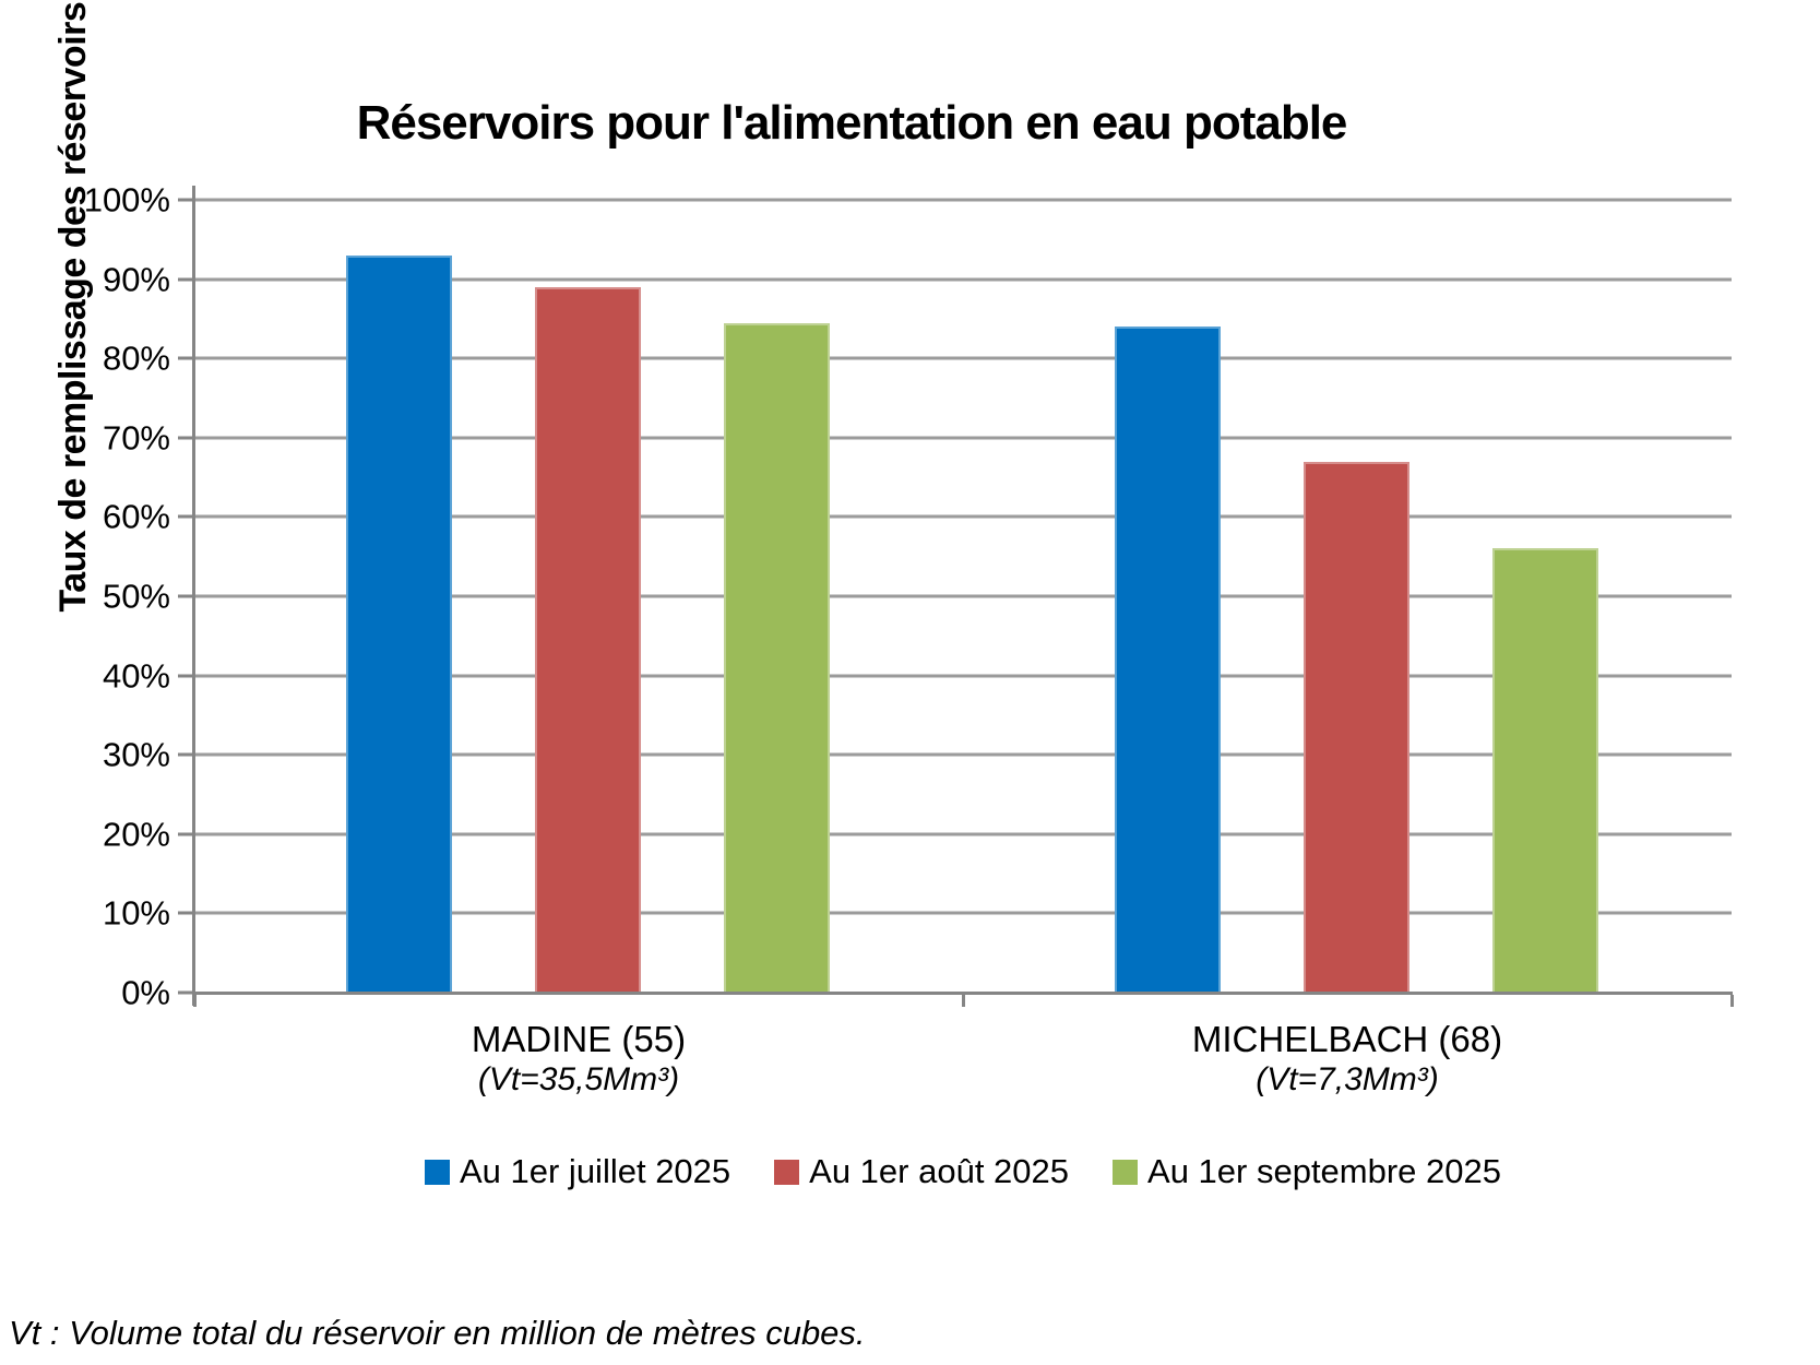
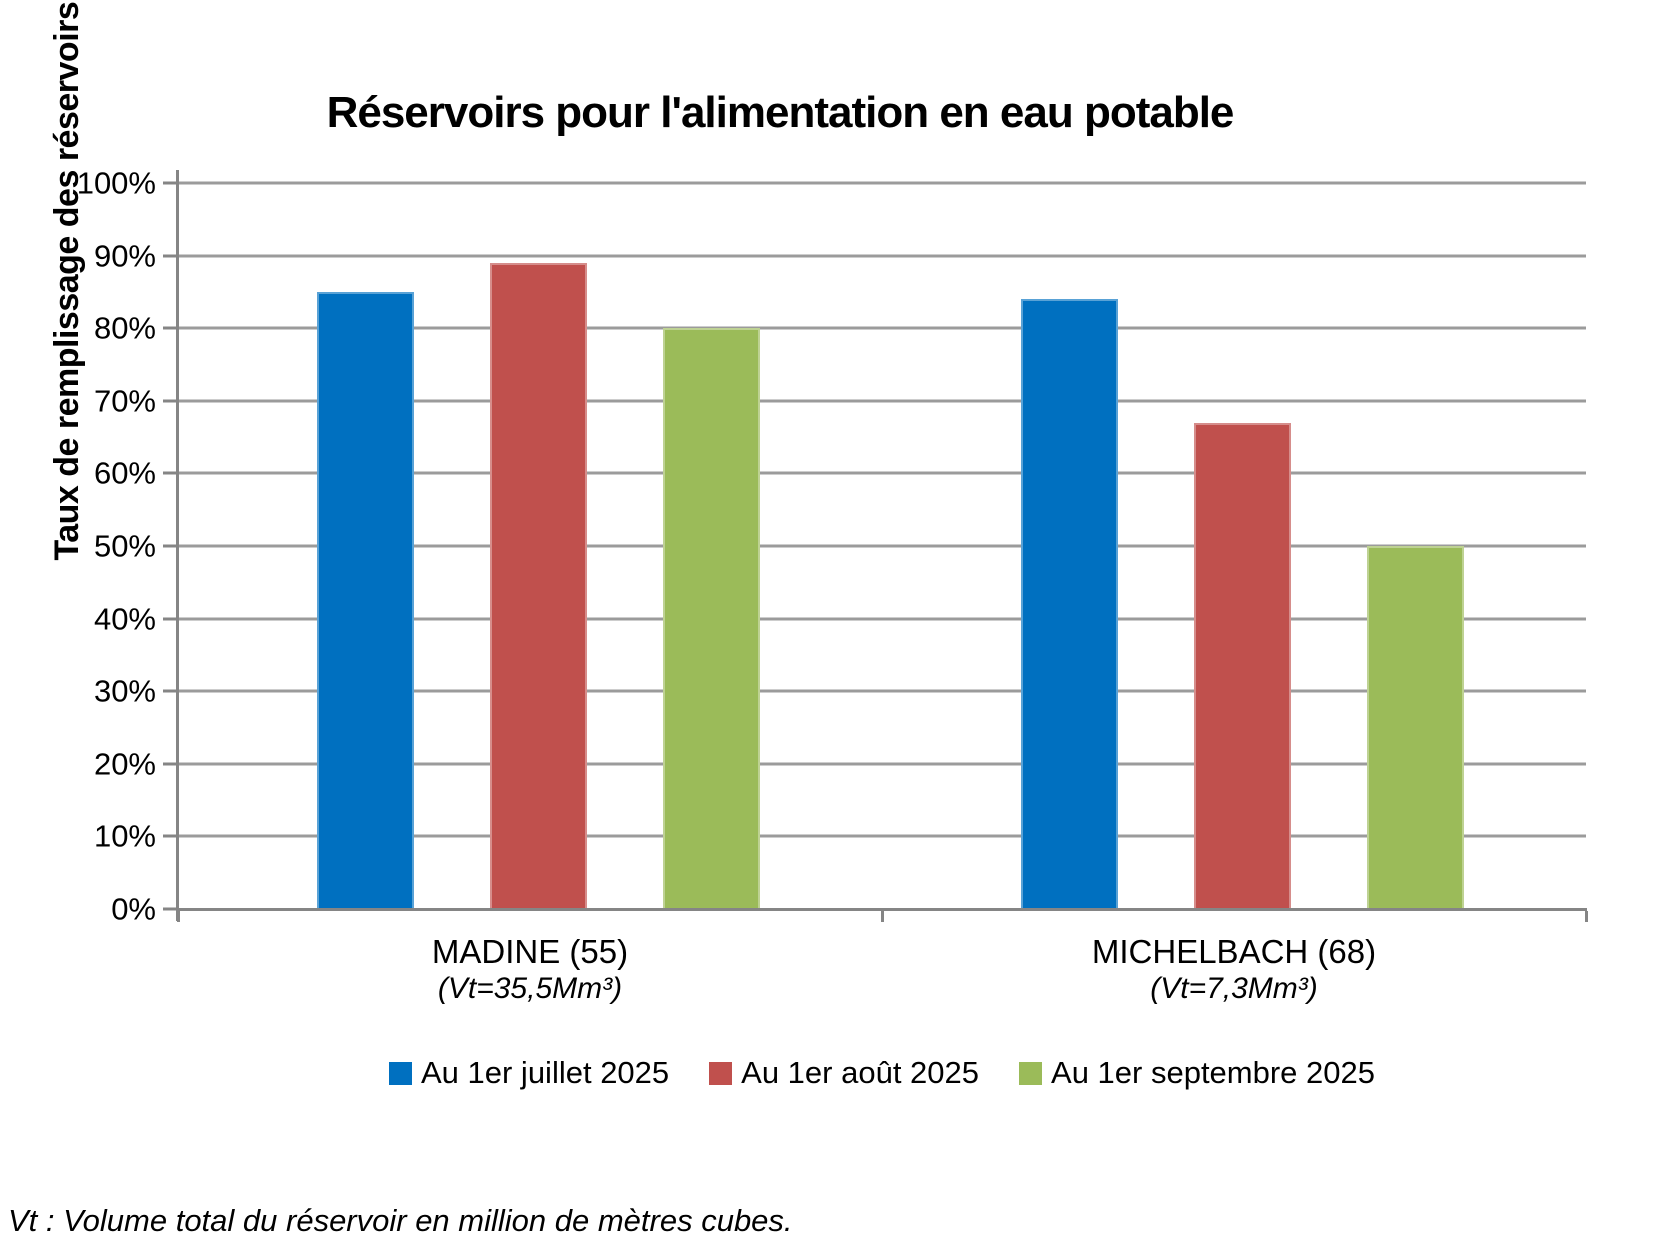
Au 1er juillet 2025/MADINE (55): 93% -> 85%
Au 1er septembre 2025/MADINE (55): 84% -> 80%
Au 1er septembre 2025/MICHELBACH (68): 56% -> 50%
